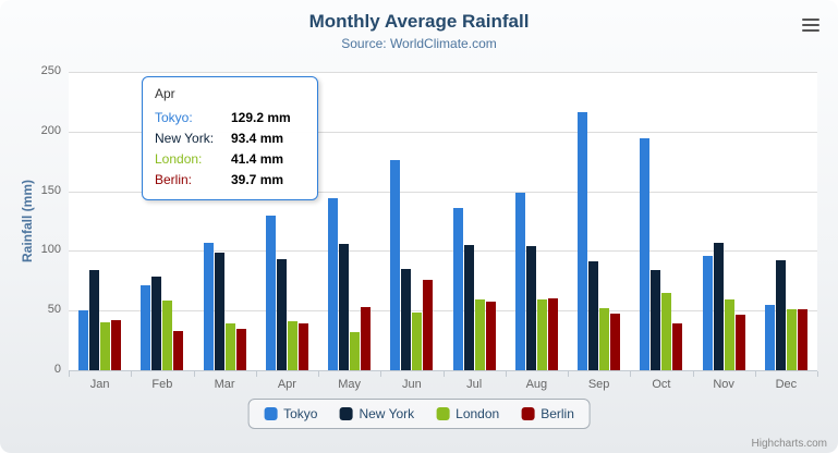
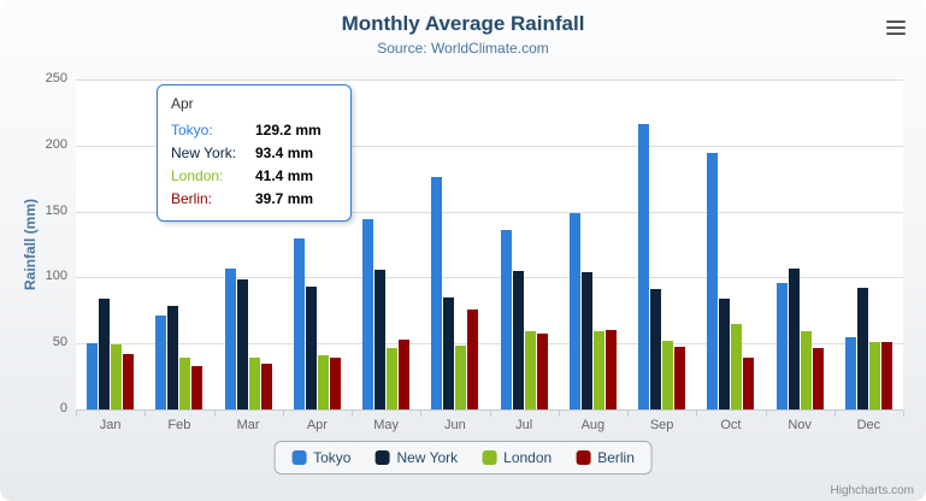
London/Jan: 40 -> 49
London/Feb: 58 -> 39
London/May: 32 -> 47
